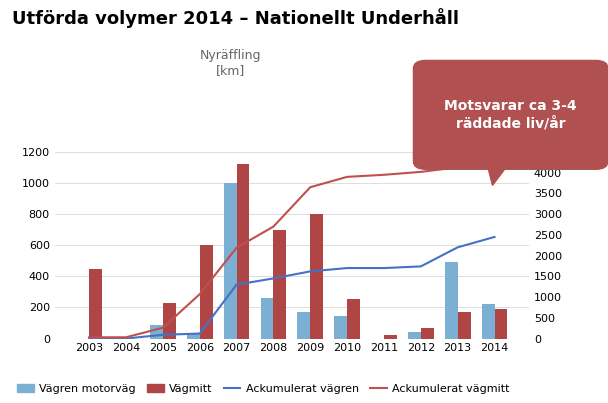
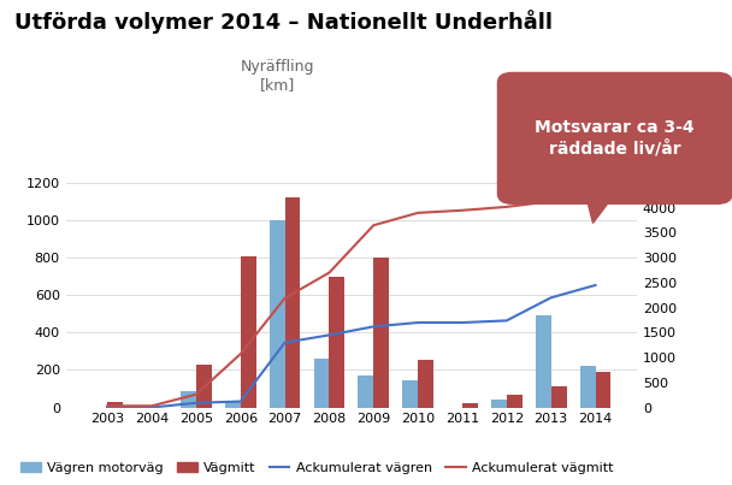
Vägmitt/2003: 450 -> 30
Vägmitt/2006: 600 -> 810
Vägmitt/2013: 170 -> 110
